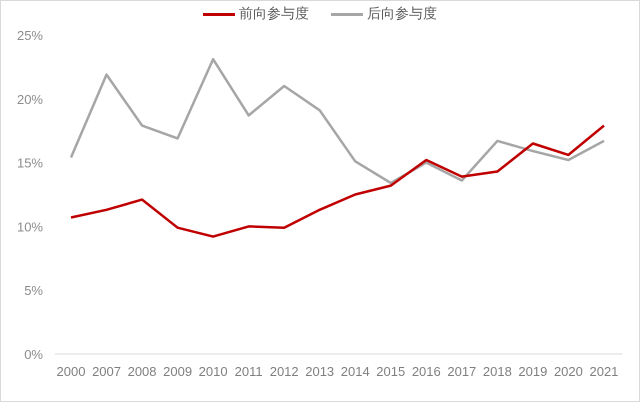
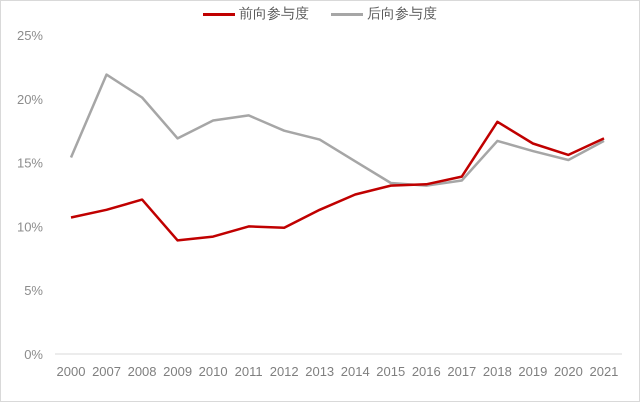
后向参与度/2008: 17.9% -> 20.1%
前向参与度/2009: 9.9% -> 8.9%
后向参与度/2010: 23.1% -> 18.3%
后向参与度/2012: 21.0% -> 17.5%
后向参与度/2013: 19.1% -> 16.8%
前向参与度/2016: 15.2% -> 13.3%
后向参与度/2016: 15.0% -> 13.2%
前向参与度/2018: 14.3% -> 18.2%
前向参与度/2021: 17.9% -> 16.9%
